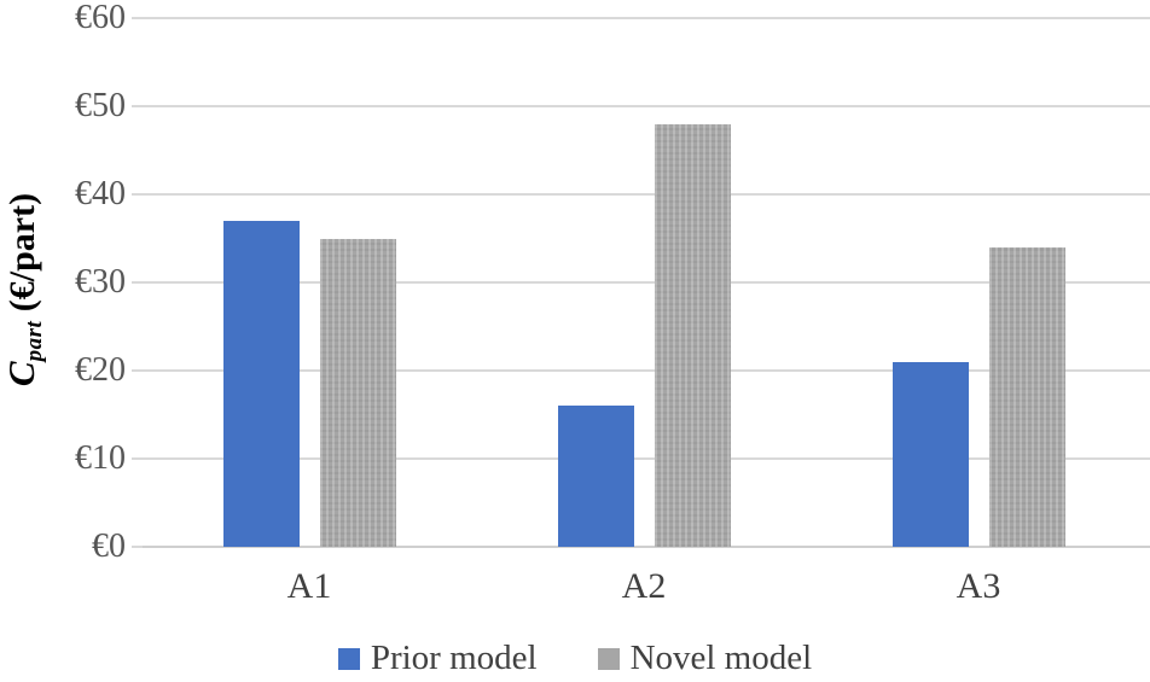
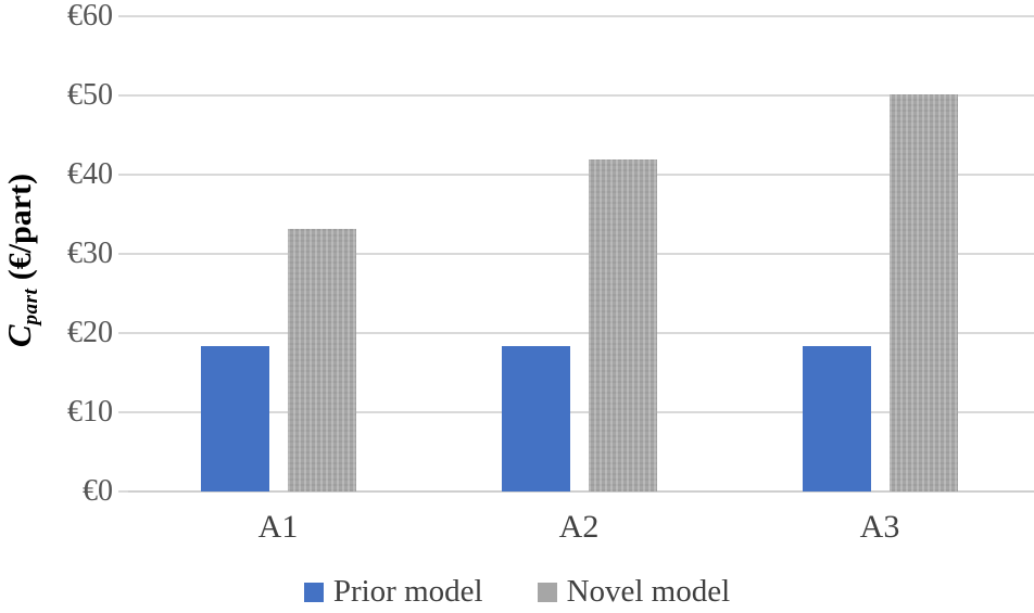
Prior model/A1: €37 -> €18
Novel model/A1: €35 -> €33
Prior model/A2: €16 -> €18
Novel model/A2: €48 -> €42
Prior model/A3: €21 -> €18
Novel model/A3: €34 -> €50
